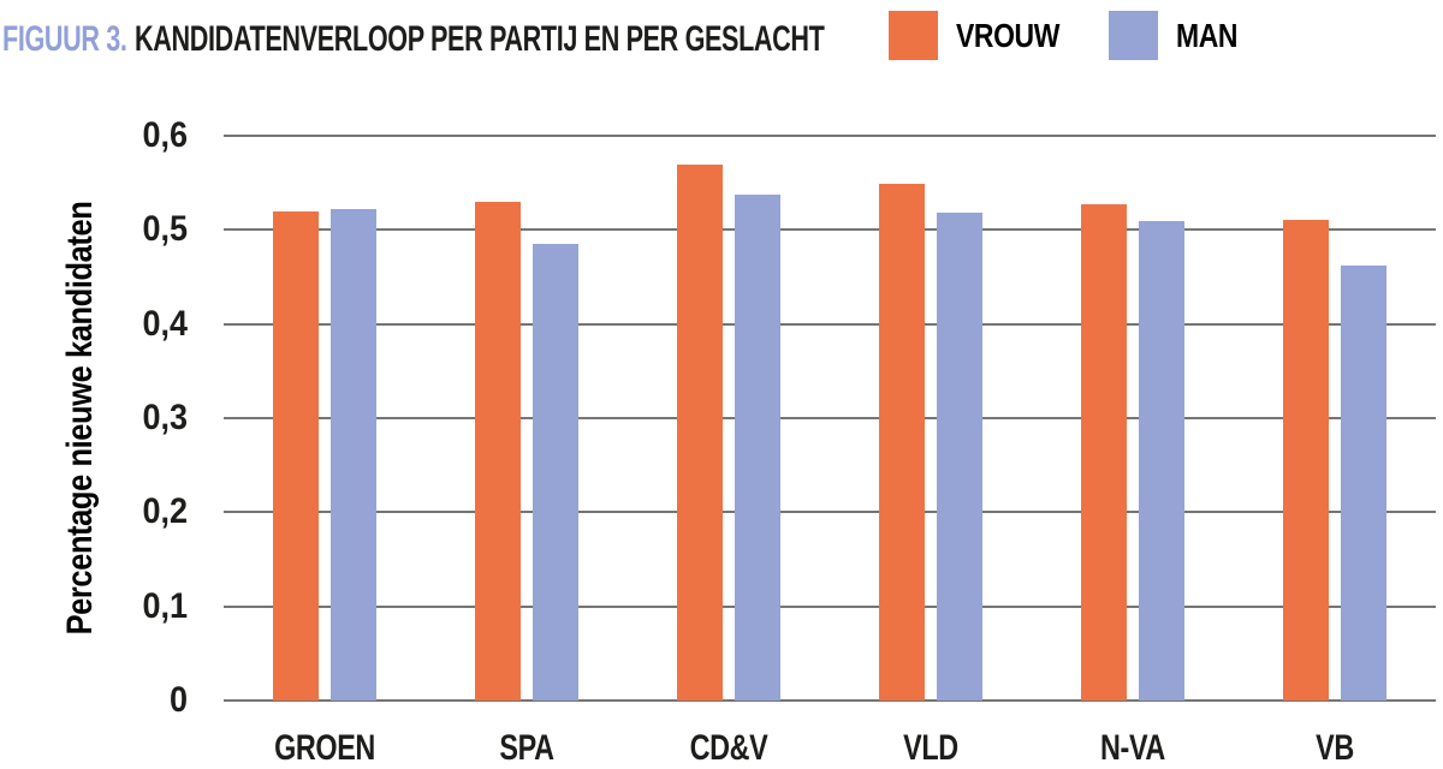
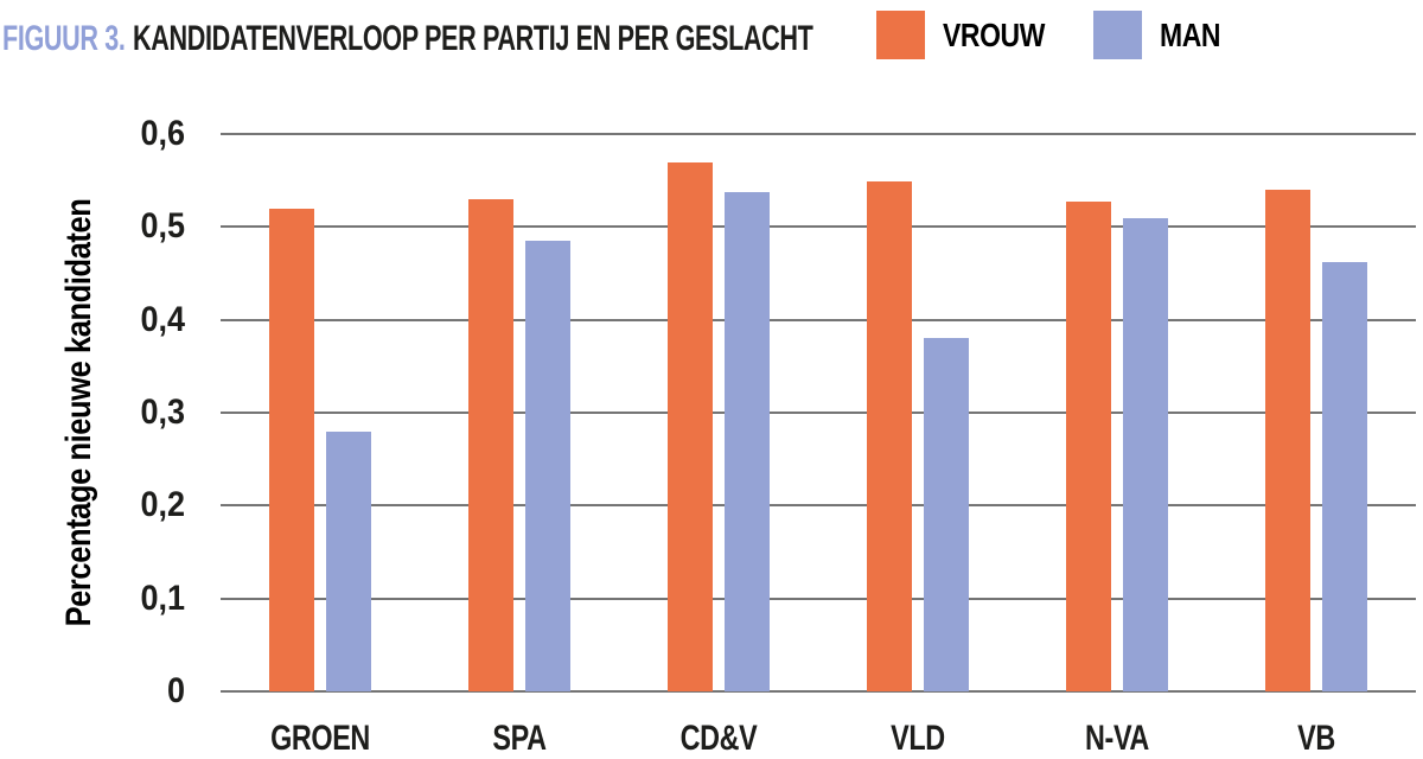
MAN/GROEN: 0,52 -> 0,28
MAN/VLD: 0,52 -> 0,38
VROUW/VB: 0,51 -> 0,54
